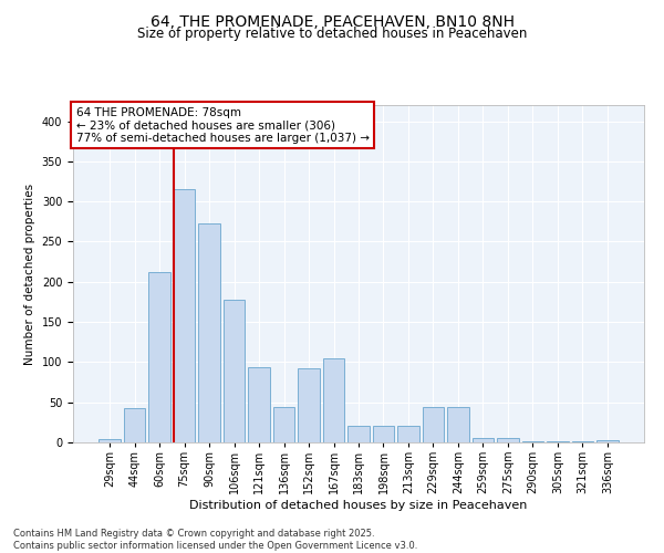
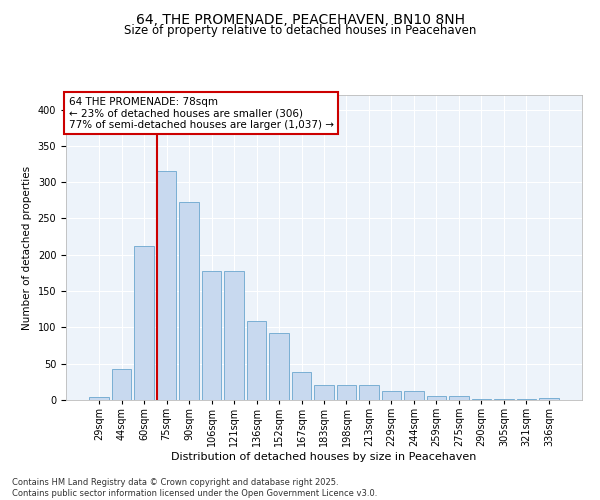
121sqm: 94 -> 178
136sqm: 44 -> 109
167sqm: 104 -> 38
229sqm: 44 -> 13
244sqm: 44 -> 12
